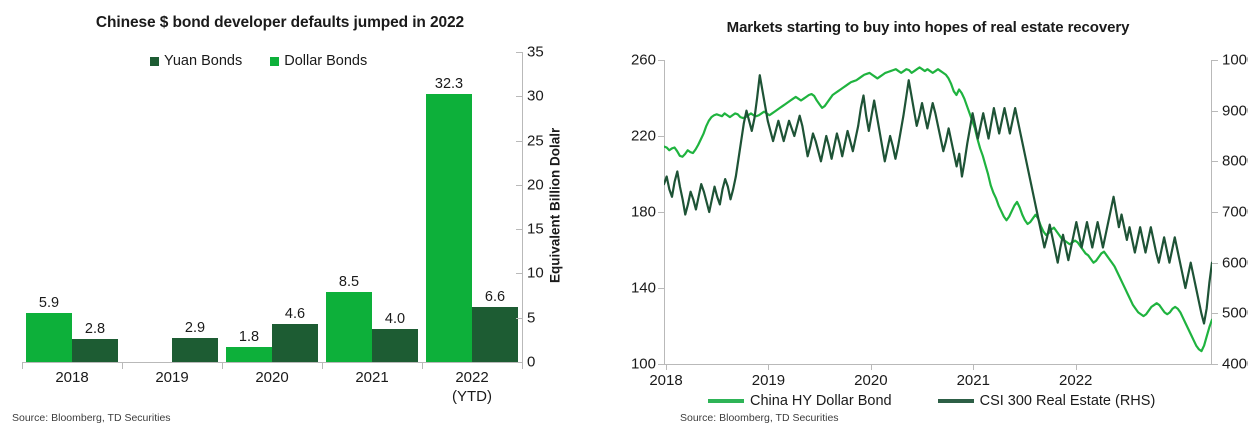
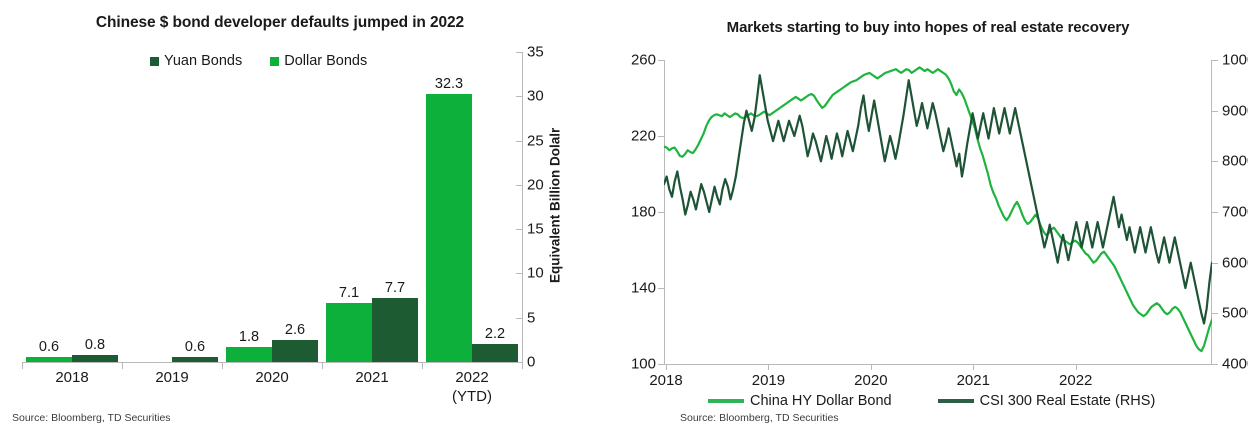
Chinese $ bond developer defaults jumped in 2022/Dollar Bonds/2018: 5.9 -> 0.6
Chinese $ bond developer defaults jumped in 2022/Yuan Bonds/2018: 2.8 -> 0.8
Chinese $ bond developer defaults jumped in 2022/Yuan Bonds/2019: 2.9 -> 0.6
Chinese $ bond developer defaults jumped in 2022/Yuan Bonds/2020: 4.6 -> 2.6
Chinese $ bond developer defaults jumped in 2022/Dollar Bonds/2021: 8.5 -> 7.1
Chinese $ bond developer defaults jumped in 2022/Yuan Bonds/2021: 4.0 -> 7.7
Chinese $ bond developer defaults jumped in 2022/Yuan Bonds/2022 (YTD): 6.6 -> 2.2
